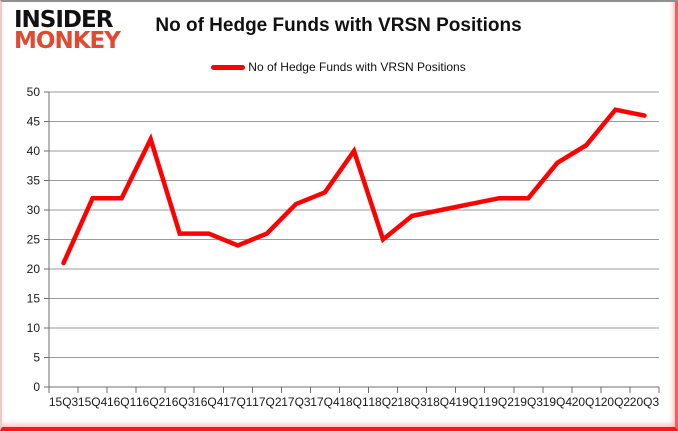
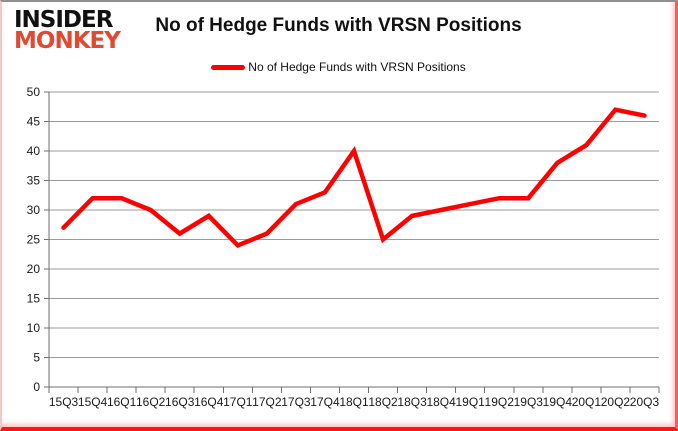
15Q3: 21 -> 27
16Q2: 42 -> 30
16Q4: 26 -> 29
